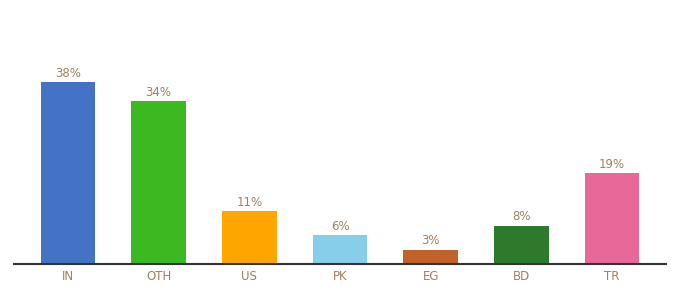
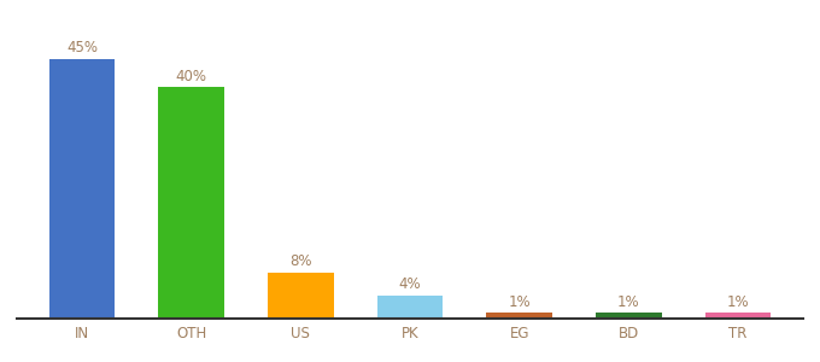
IN: 38% -> 45%
OTH: 34% -> 40%
US: 11% -> 8%
PK: 6% -> 4%
EG: 3% -> 1%
BD: 8% -> 1%
TR: 19% -> 1%
